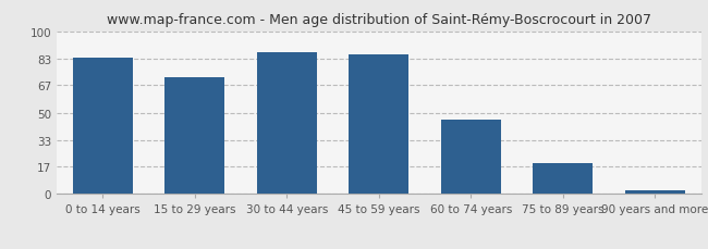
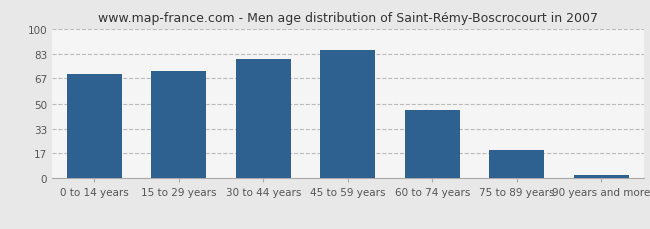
0 to 14 years: 84 -> 70
30 to 44 years: 87 -> 80
